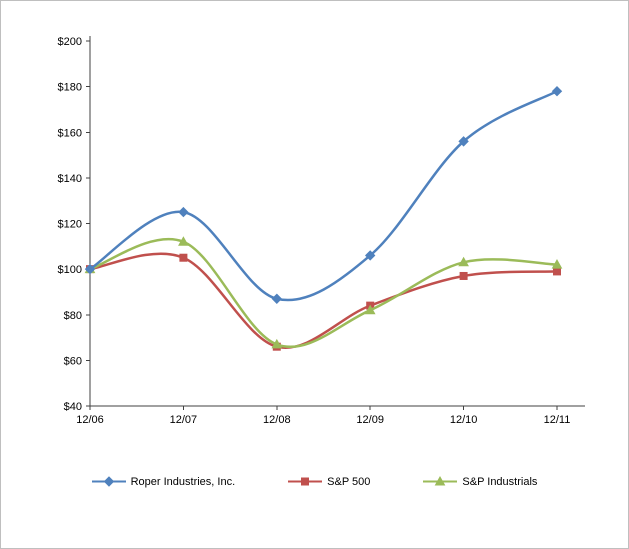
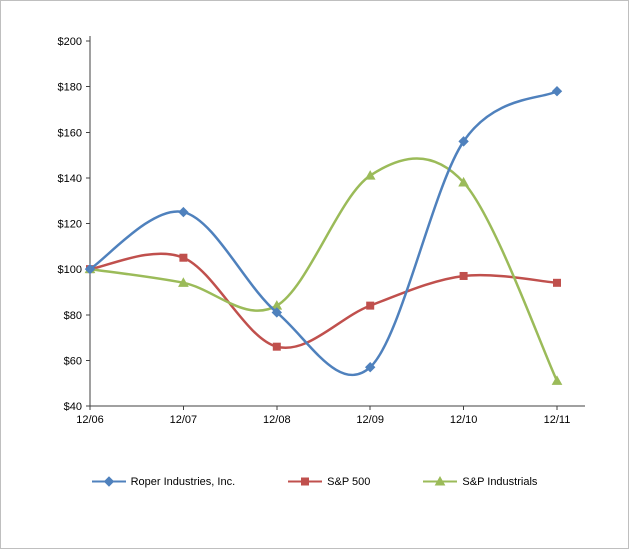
S&P Industrials/12/07: $112 -> $94
Roper Industries, Inc./12/08: $87 -> $81
S&P Industrials/12/08: $67 -> $84
Roper Industries, Inc./12/09: $106 -> $57
S&P Industrials/12/09: $82 -> $141
S&P Industrials/12/10: $103 -> $138
S&P 500/12/11: $99 -> $94
S&P Industrials/12/11: $102 -> $51
